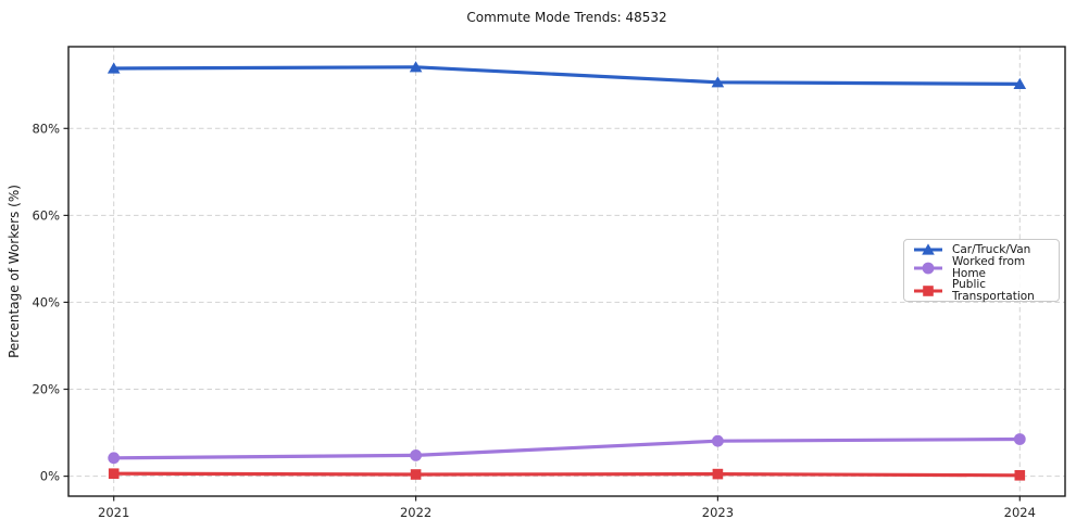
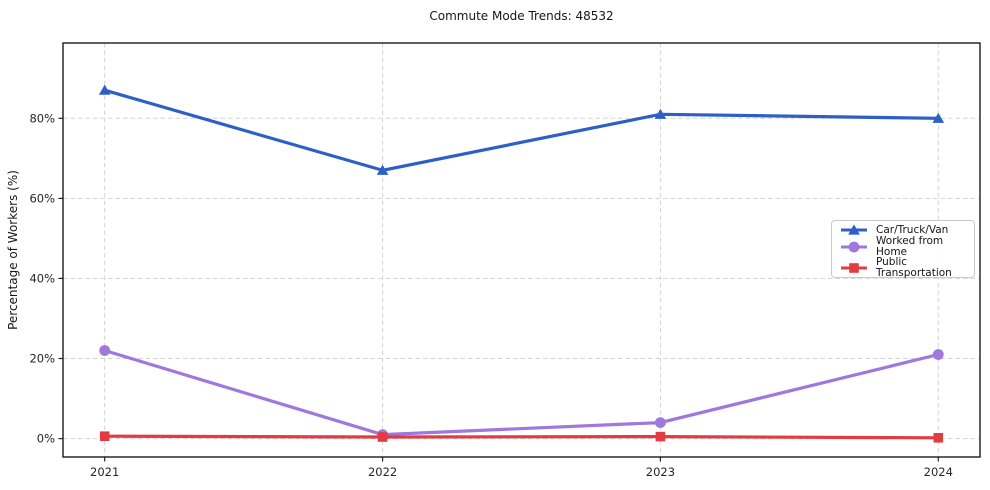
Car/Truck/Van/2021: 94% -> 87%
Worked from Home/2021: 4% -> 22%
Car/Truck/Van/2022: 94% -> 67%
Worked from Home/2022: 5% -> 1%
Car/Truck/Van/2023: 91% -> 81%
Worked from Home/2023: 8% -> 4%
Car/Truck/Van/2024: 90% -> 80%
Worked from Home/2024: 8% -> 21%
